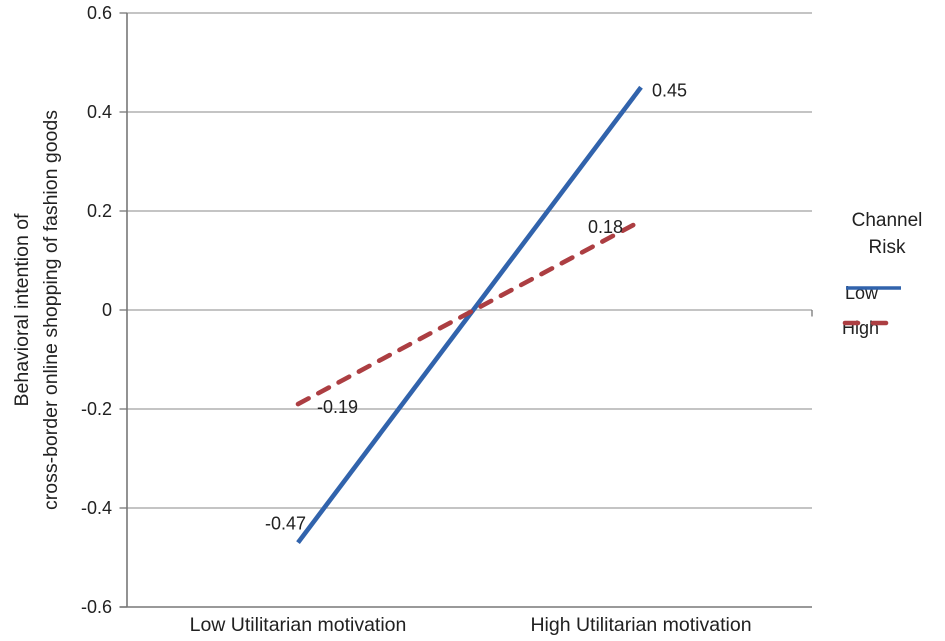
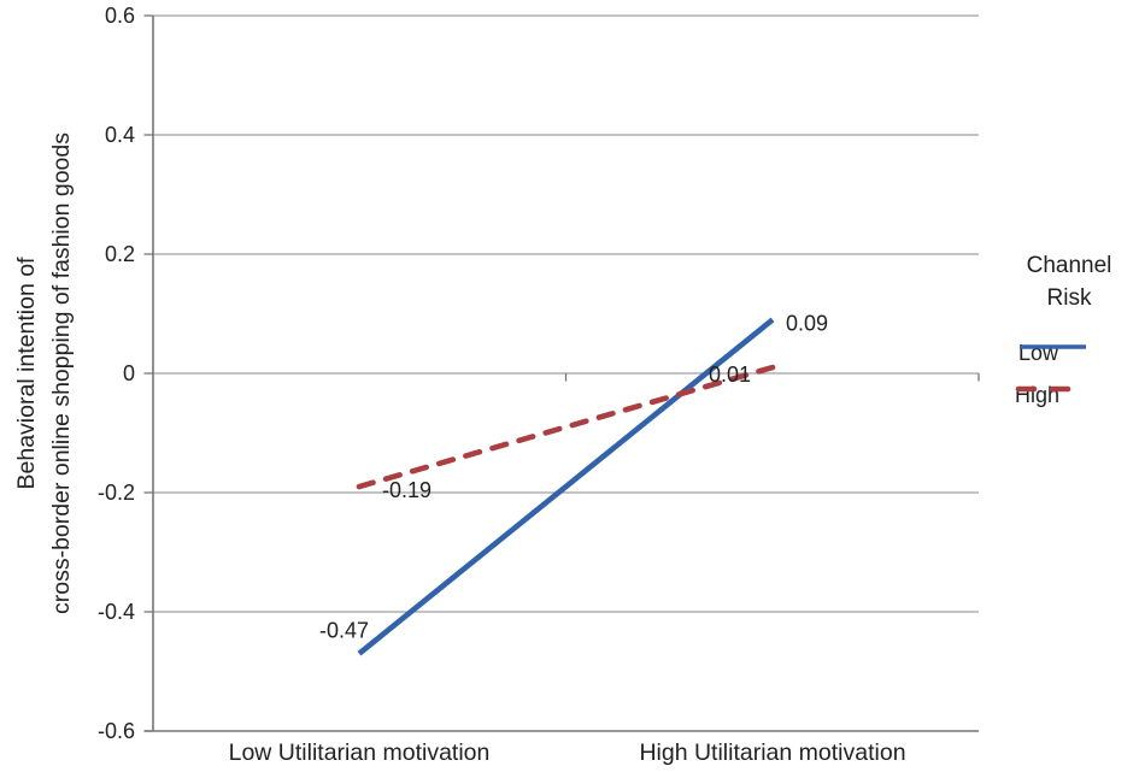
Low/High Utilitarian motivation: 0.45 -> 0.09
High/High Utilitarian motivation: 0.18 -> 0.01
